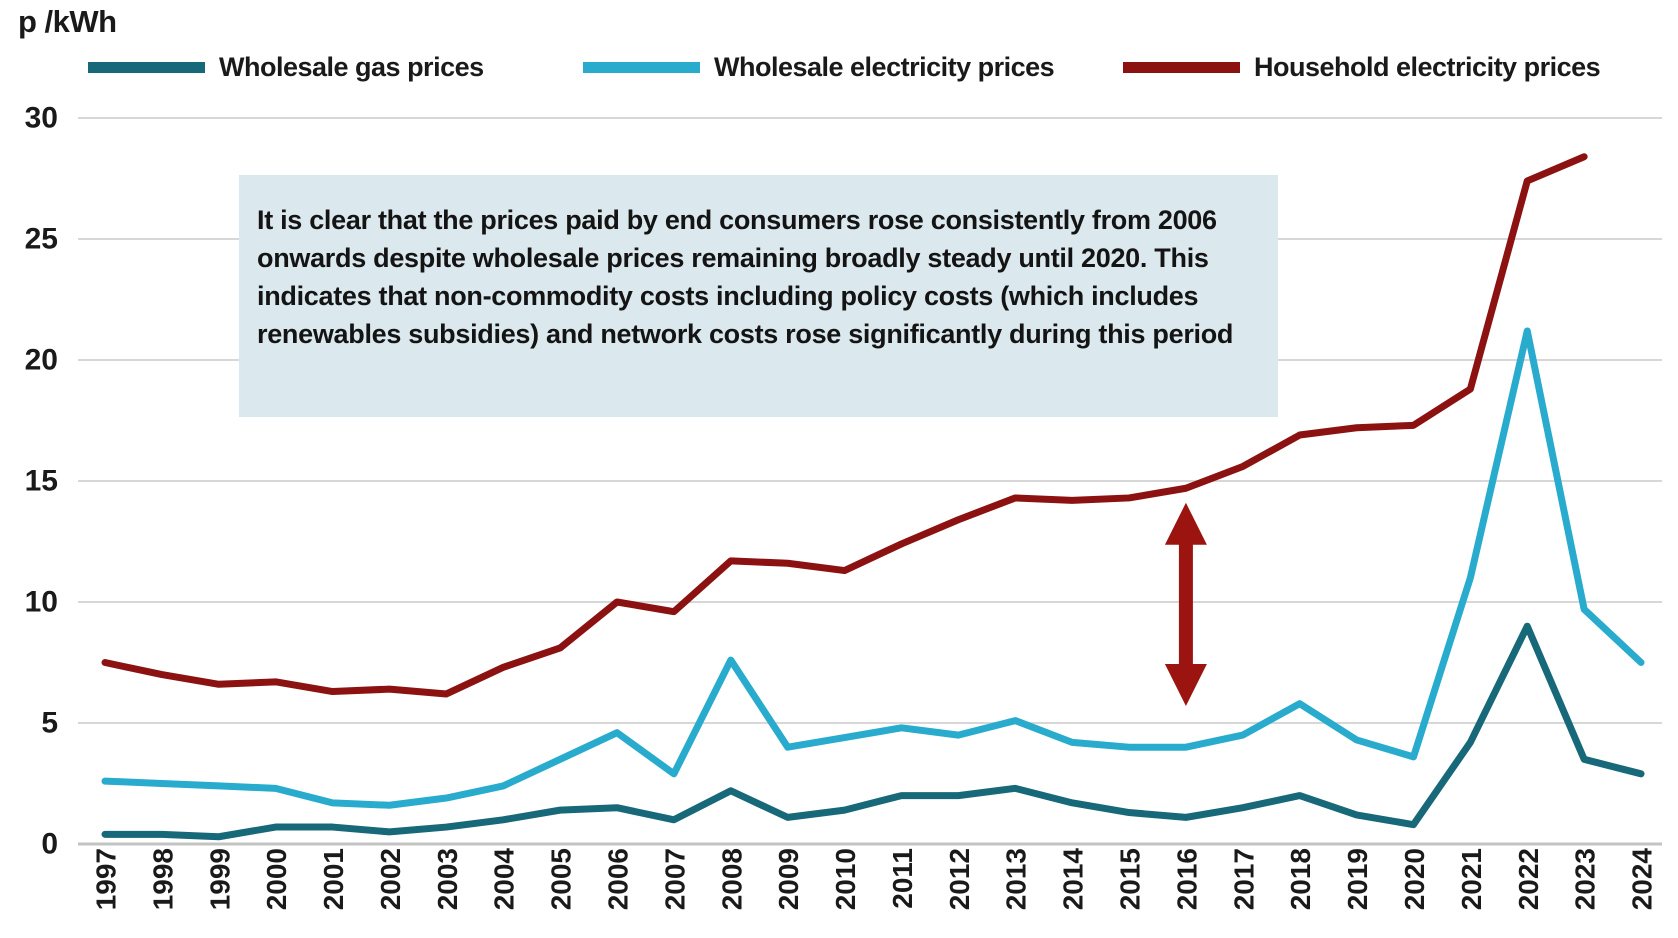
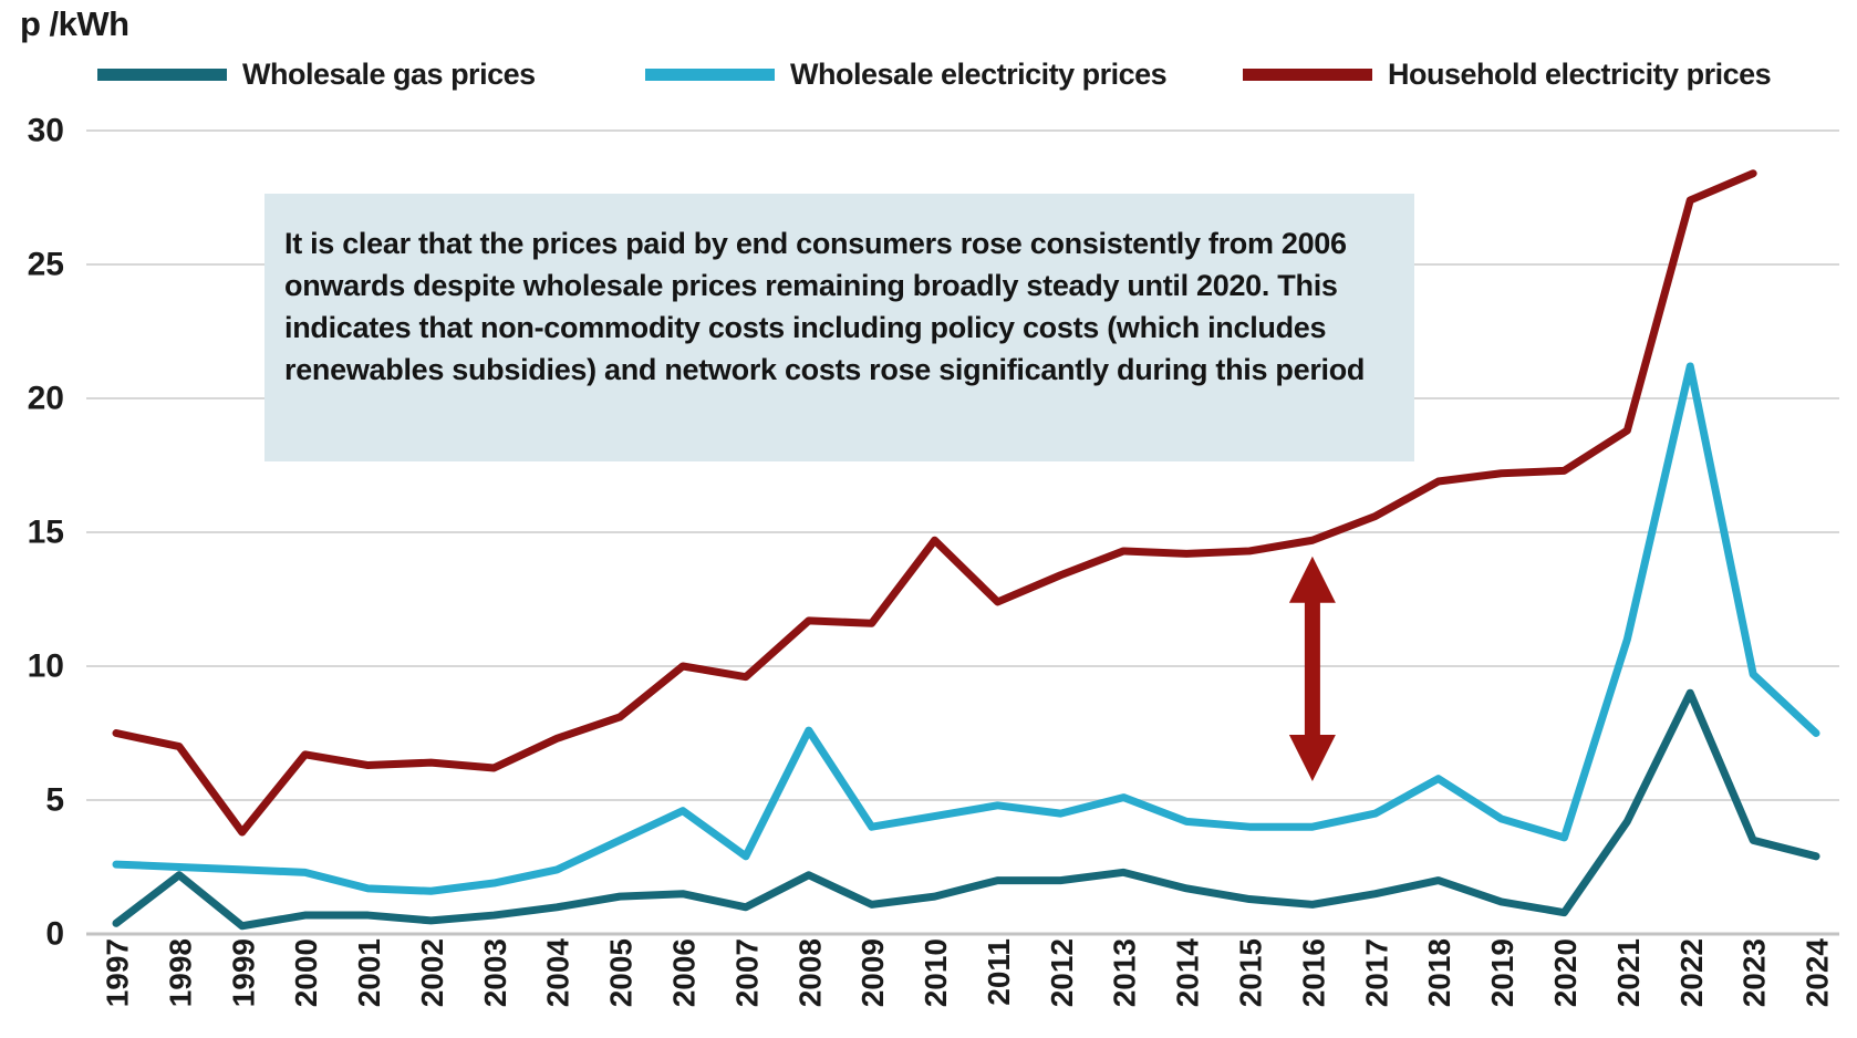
Wholesale gas prices/1998: 0.4 -> 2.2
Household electricity prices/1999: 6.6 -> 3.8
Household electricity prices/2010: 11.3 -> 14.7
